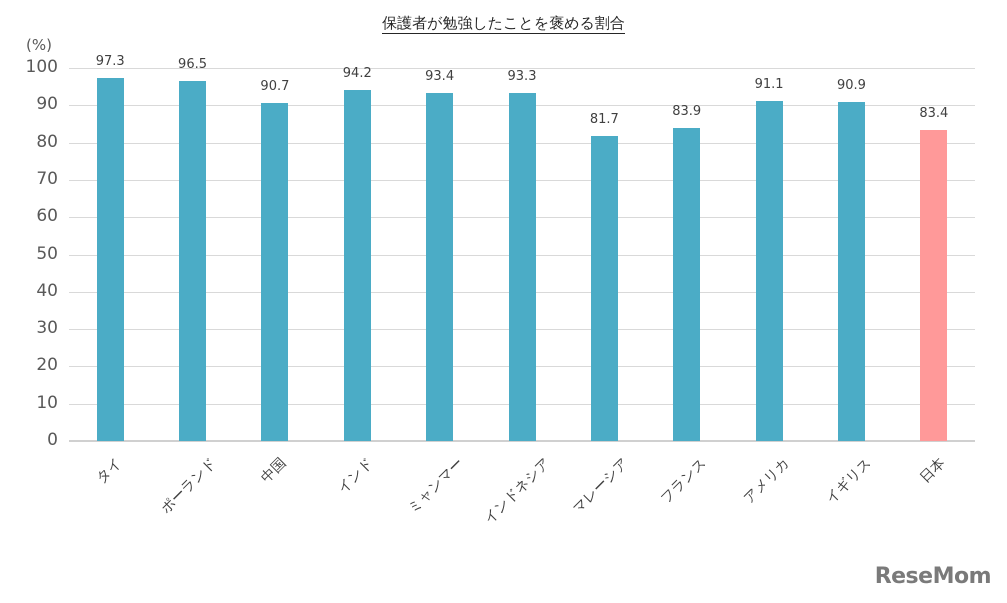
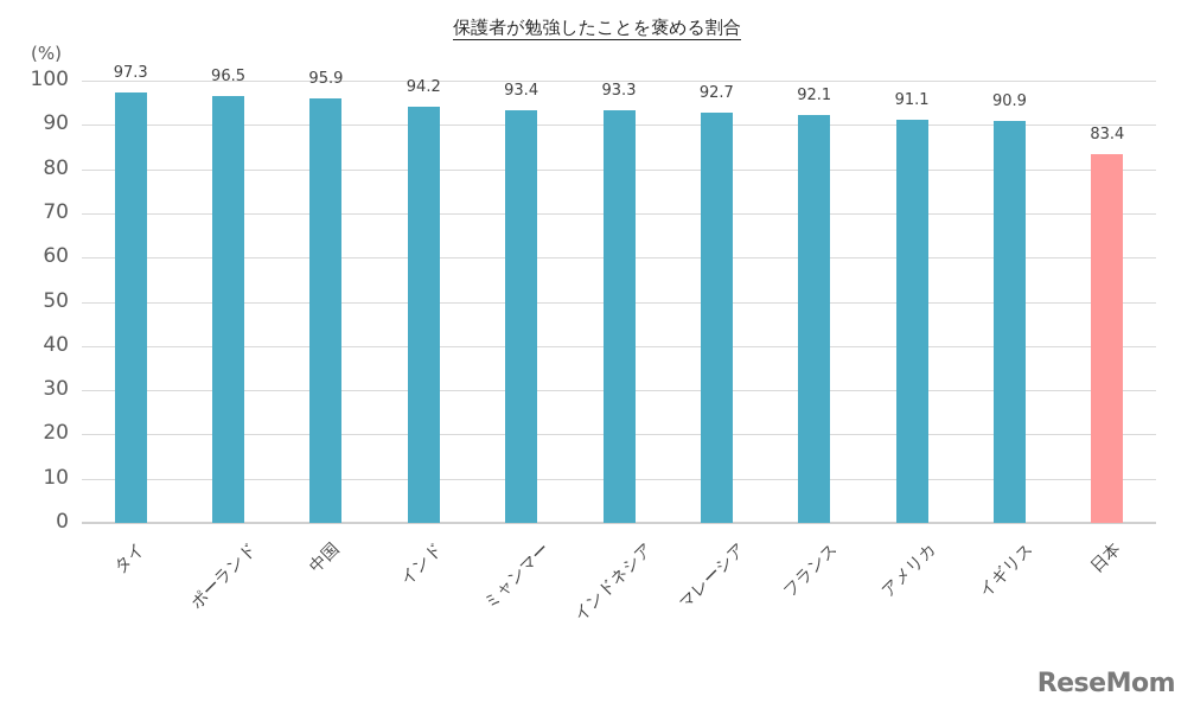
中国: 90.7 -> 95.9
マレーシア: 81.7 -> 92.7
フランス: 83.9 -> 92.1
